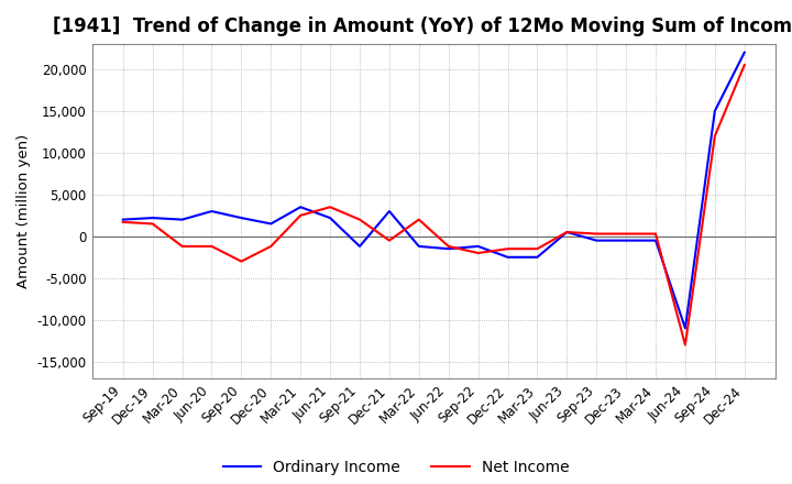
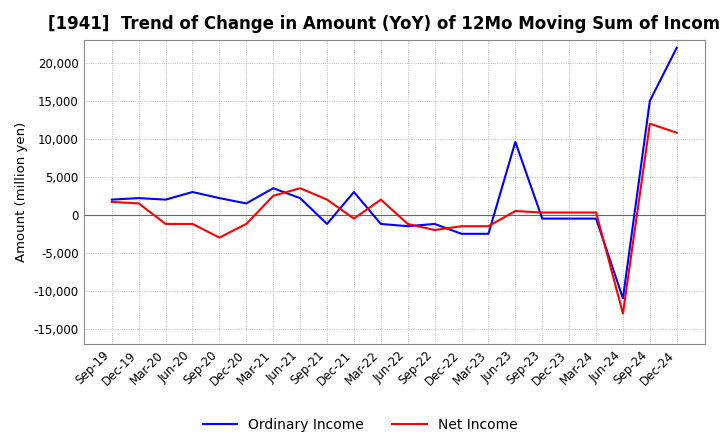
Ordinary Income/Jun-23: 500 -> 9,600
Net Income/Dec-24: 20,500 -> 10,800
